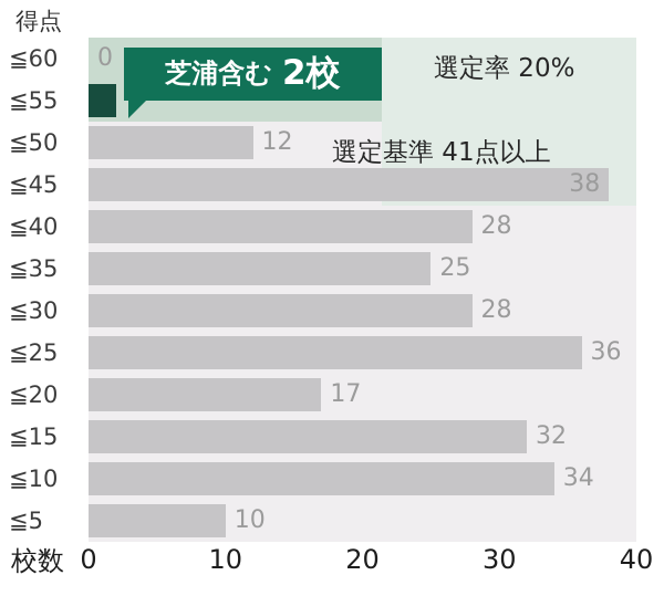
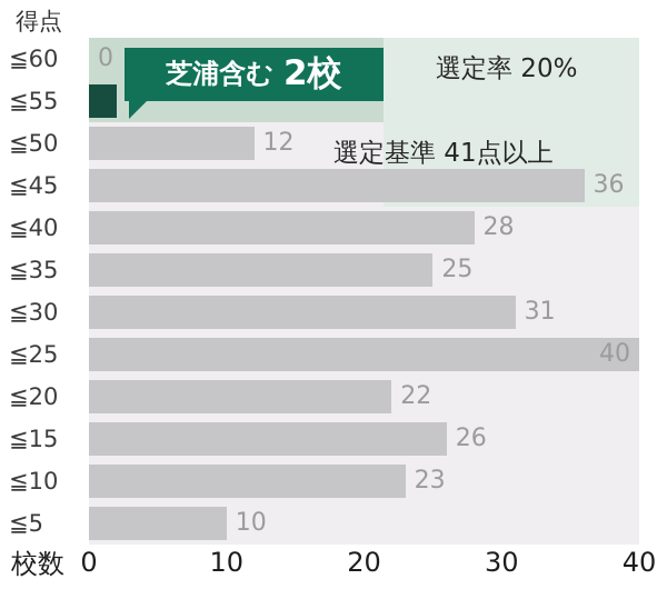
≦45: 38 -> 36
≦30: 28 -> 31
≦25: 36 -> 40
≦20: 17 -> 22
≦15: 32 -> 26
≦10: 34 -> 23
